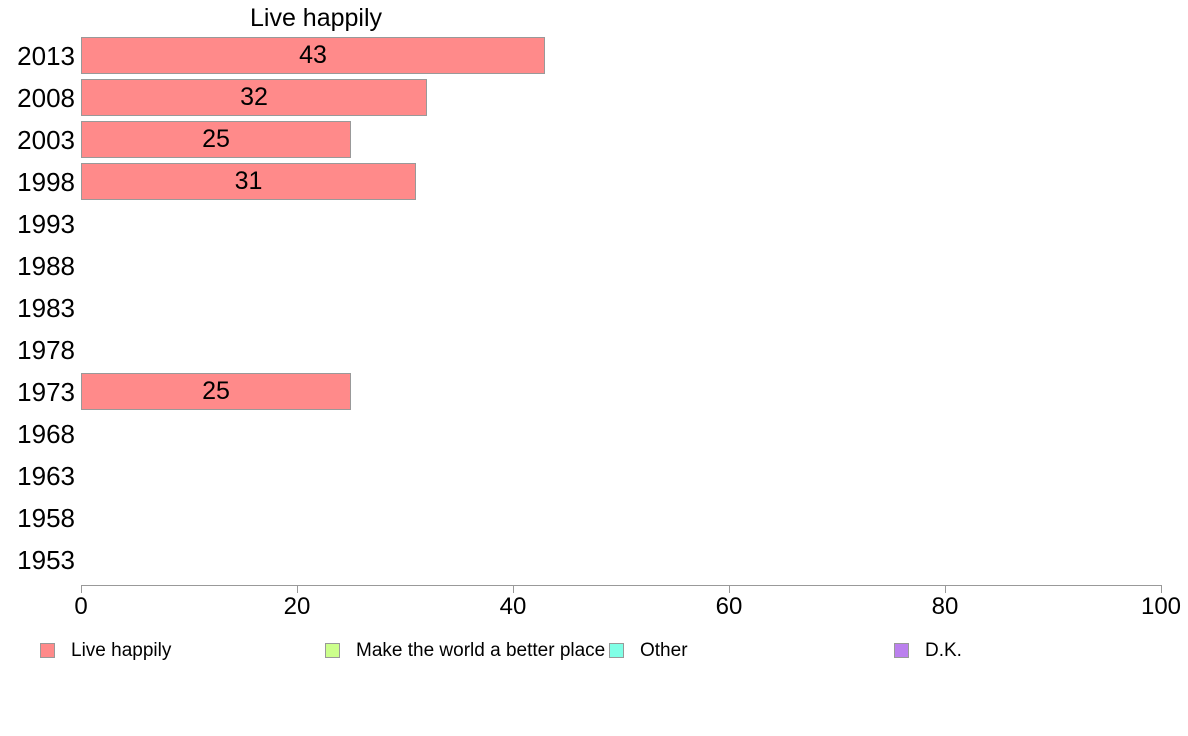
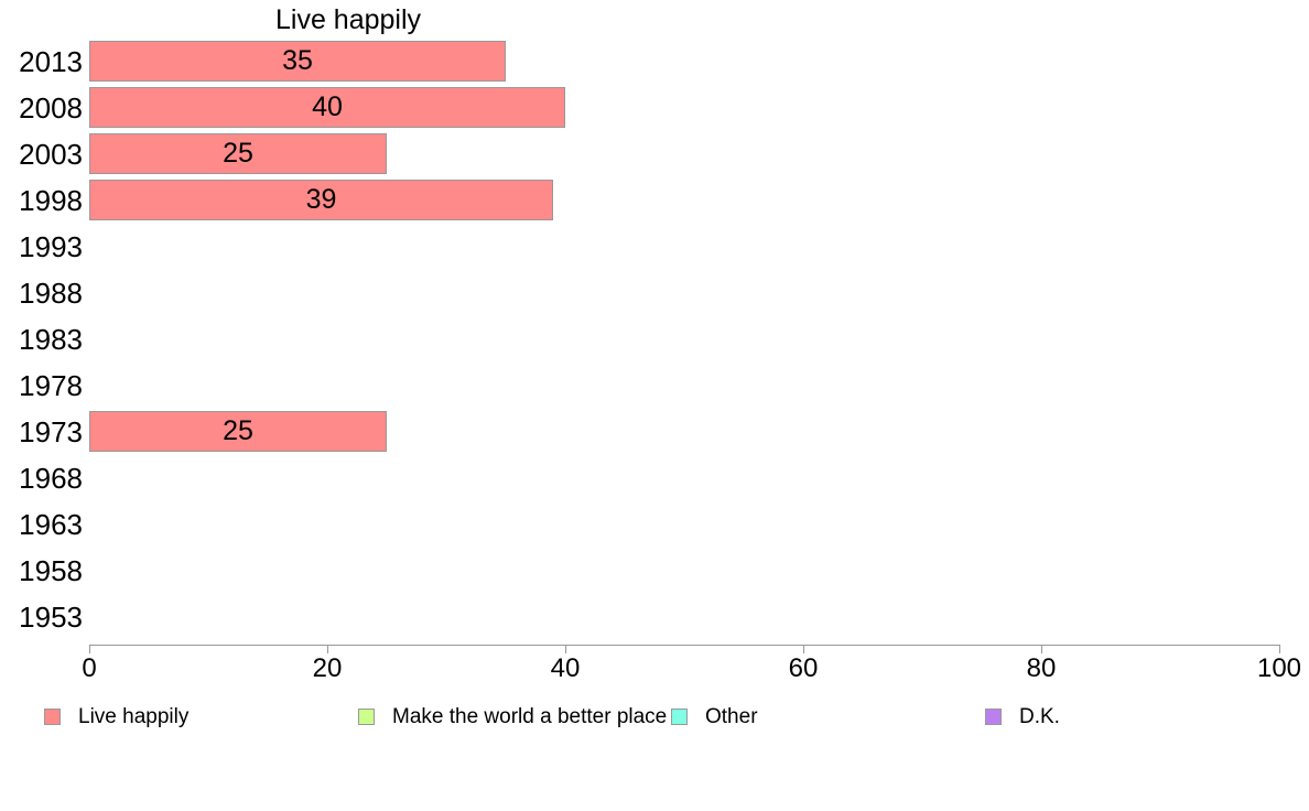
2013: 43 -> 35
2008: 32 -> 40
1998: 31 -> 39
